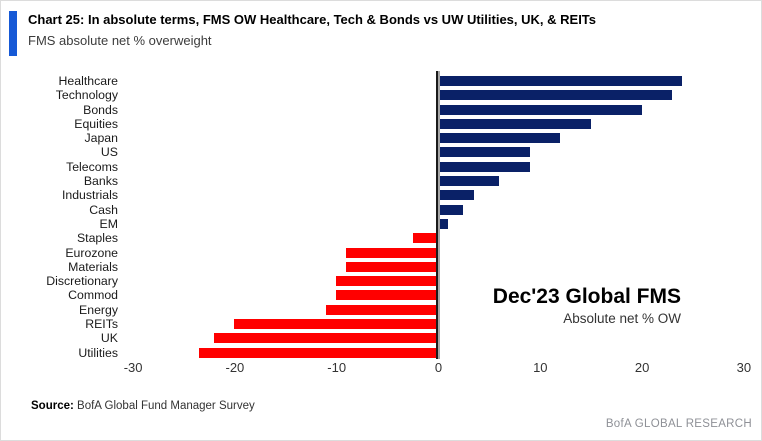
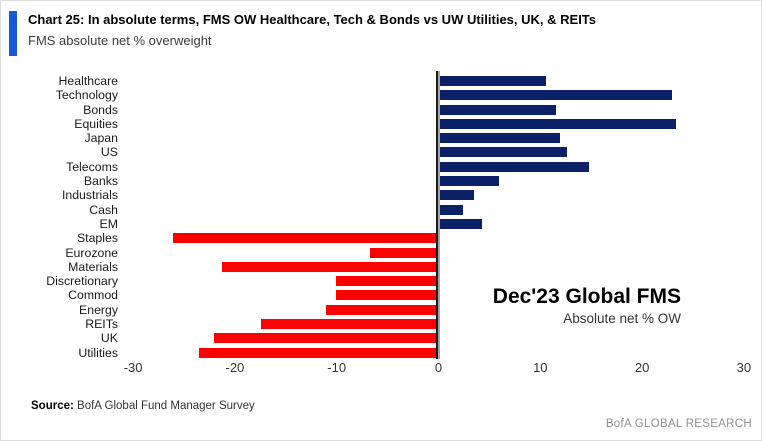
Healthcare: 24.0 -> 10.6
Bonds: 20.0 -> 11.6
Equities: 15.0 -> 23.4
US: 9.0 -> 12.7
Telecoms: 9.0 -> 14.8
EM: 1.0 -> 4.3
Staples: -2.5 -> -26.0
Eurozone: -9.0 -> -6.7
Materials: -9.0 -> -21.2
REITs: -20.0 -> -17.4
